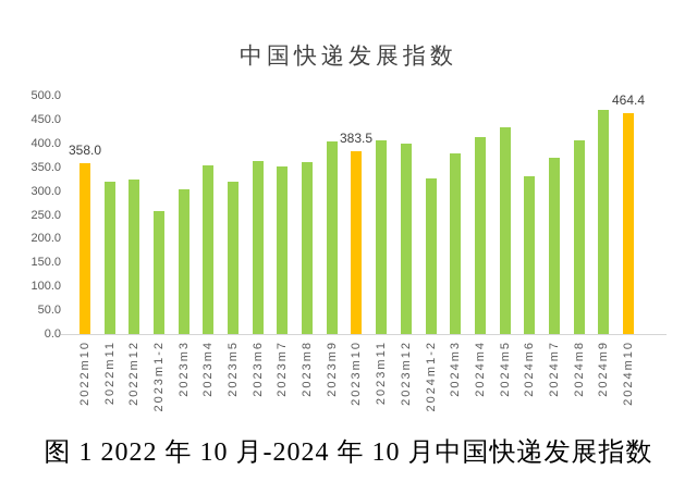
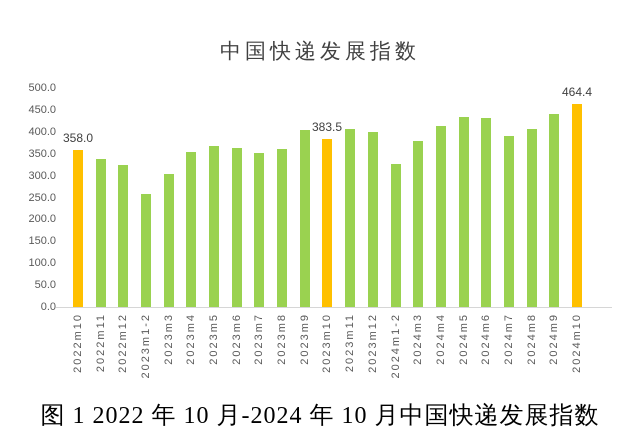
2022m11: 320 -> 340
2023m5: 320 -> 370
2024m6: 330 -> 430
2024m7: 370 -> 390
2024m9: 470 -> 440
